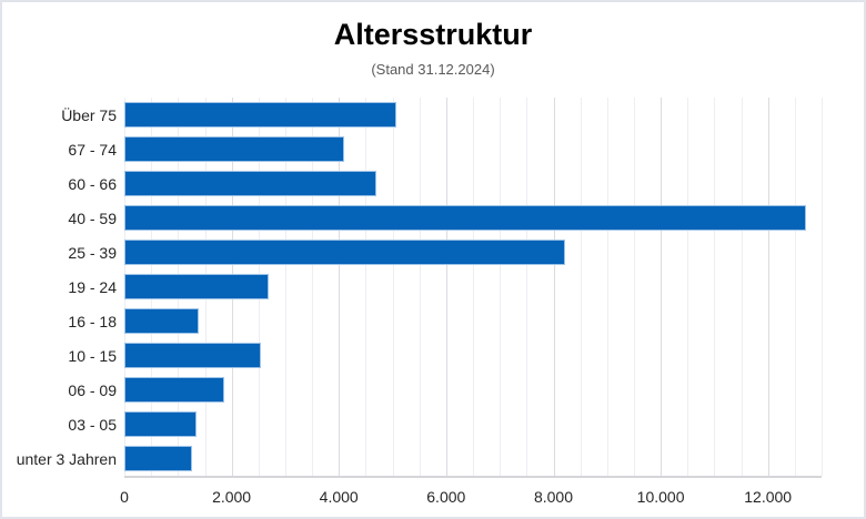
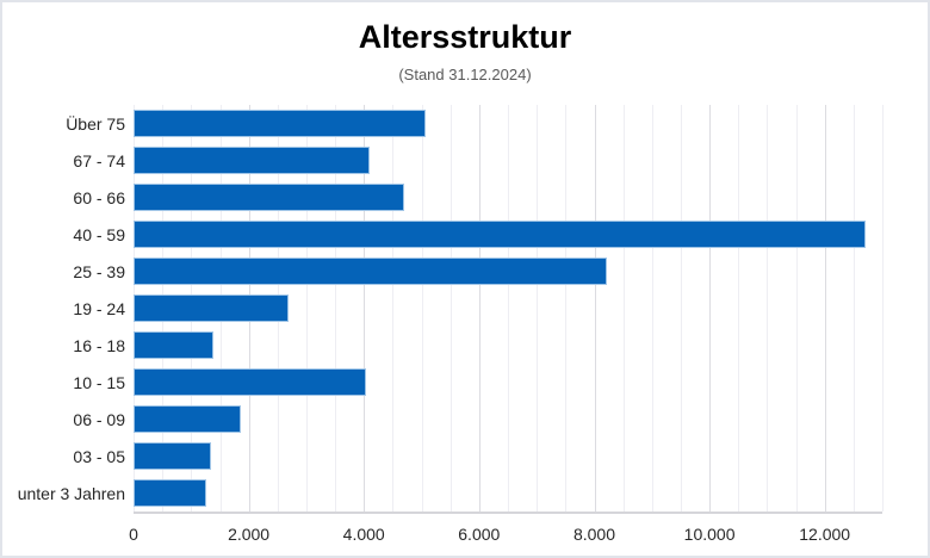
10 - 15: 2500 -> 4000
